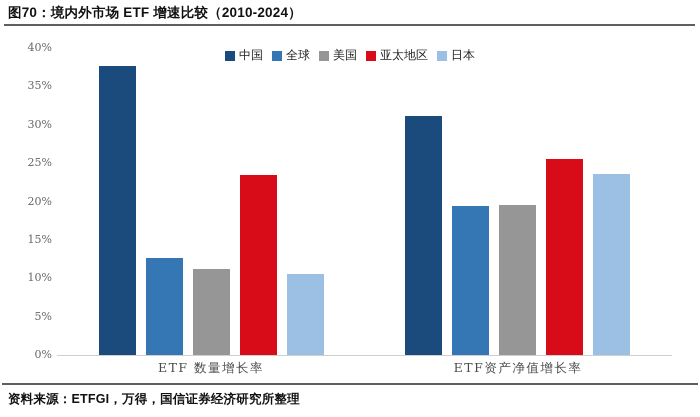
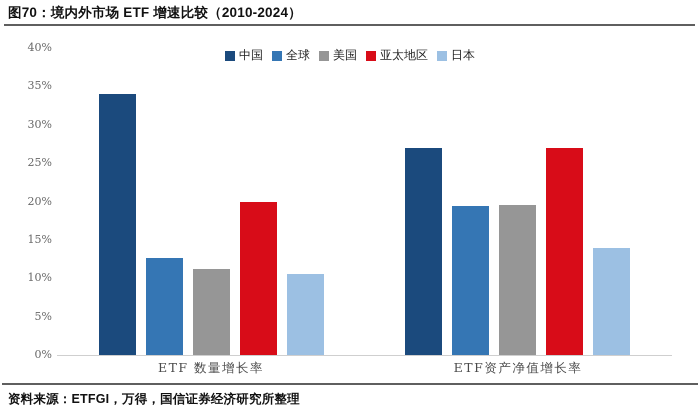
中国/ETF 数量增长率: 38% -> 34%
亚太地区/ETF 数量增长率: 24% -> 20%
中国/ETF资产净值增长率: 31% -> 27%
亚太地区/ETF资产净值增长率: 26% -> 27%
日本/ETF资产净值增长率: 24% -> 14%
